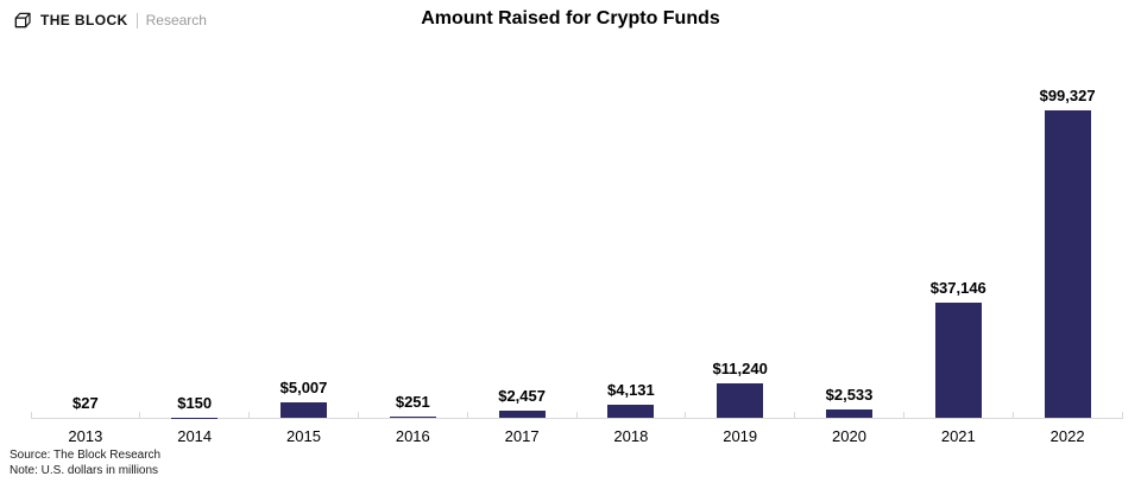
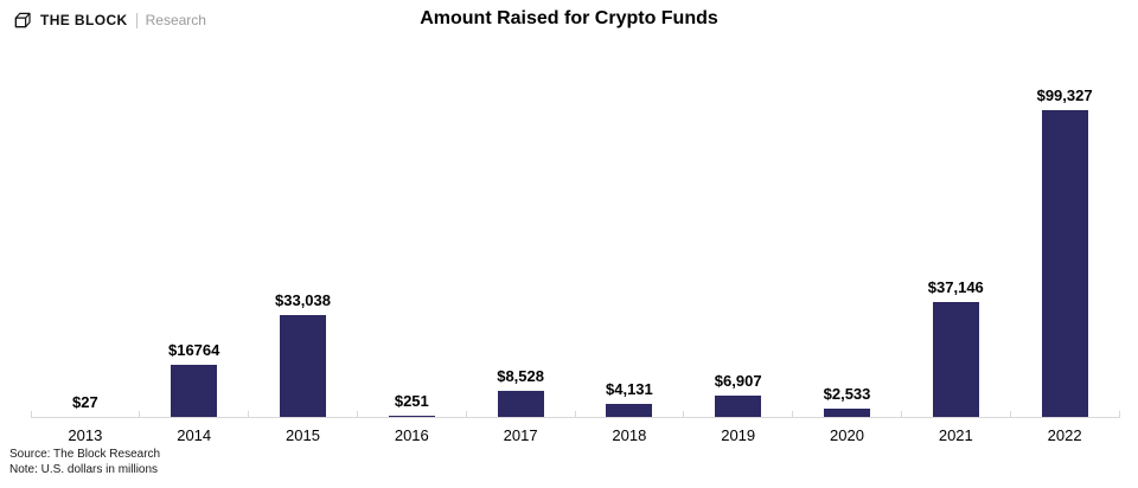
2014: $150 -> $16764
2015: $5,007 -> $33,038
2017: $2,457 -> $8,528
2019: $11,240 -> $6,907
